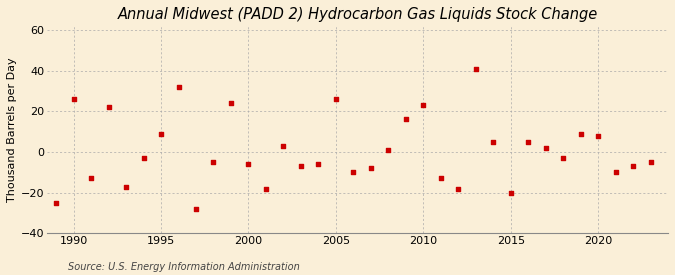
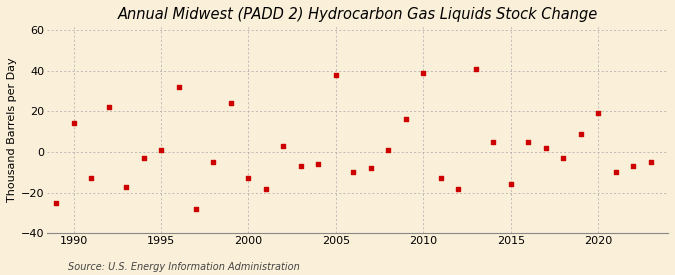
1990: 26 -> 14
1995: 9 -> 1
2000: -6 -> -13
2005: 26 -> 38
2010: 23 -> 39
2015: -20 -> -16
2020: 8 -> 19
